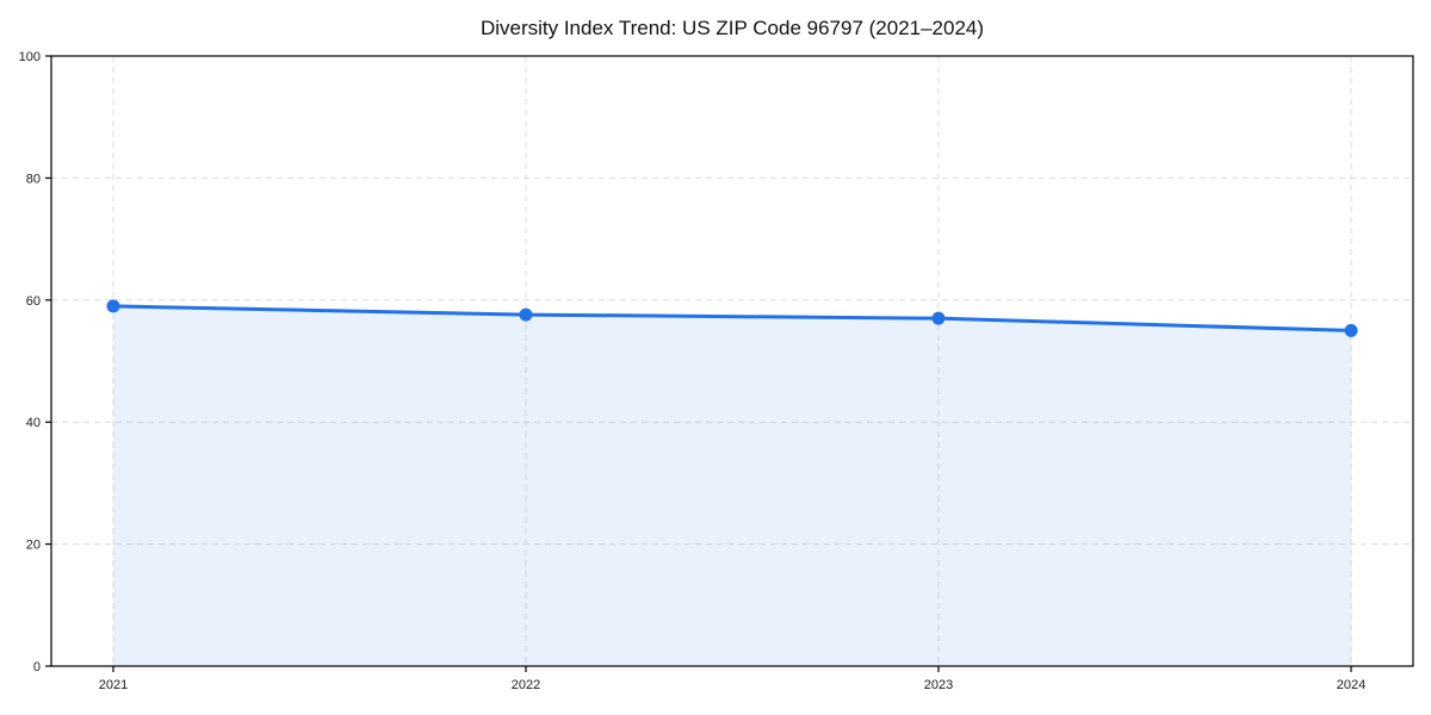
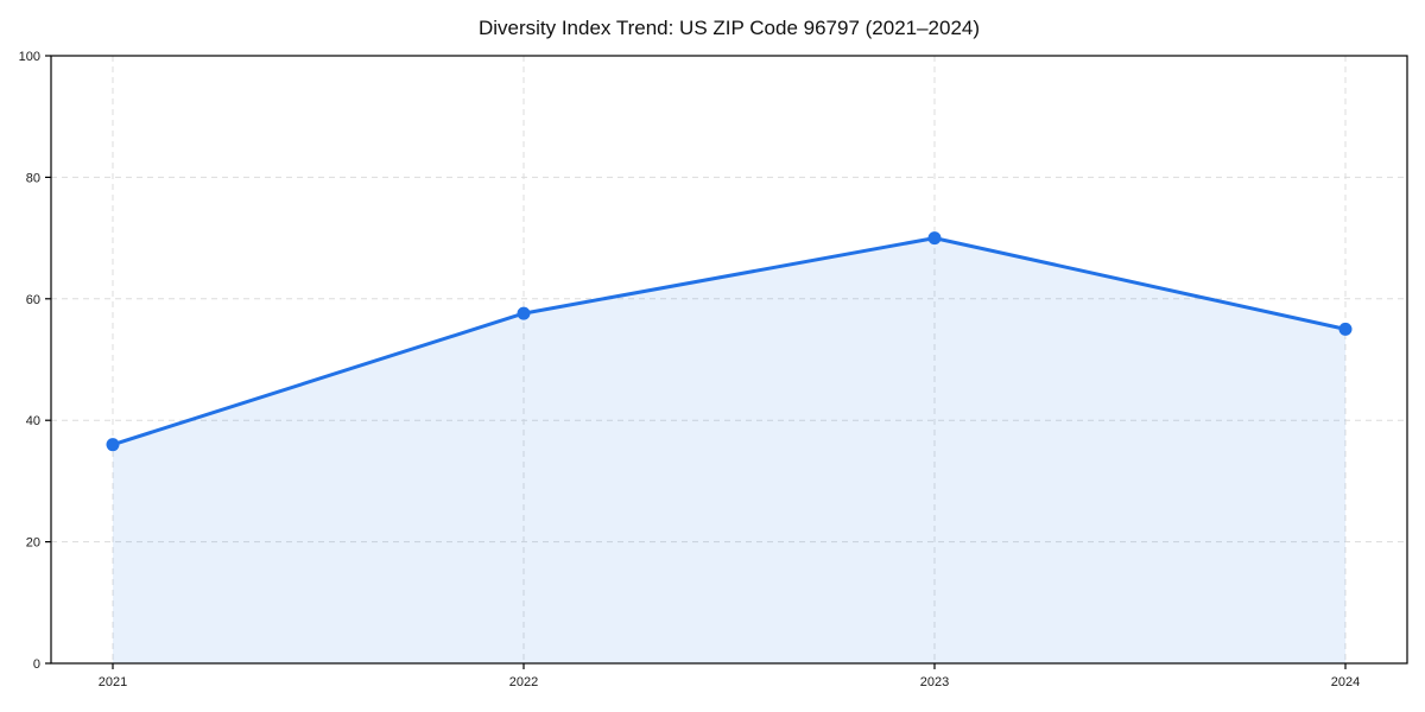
2021: 59 -> 36
2023: 57 -> 70
